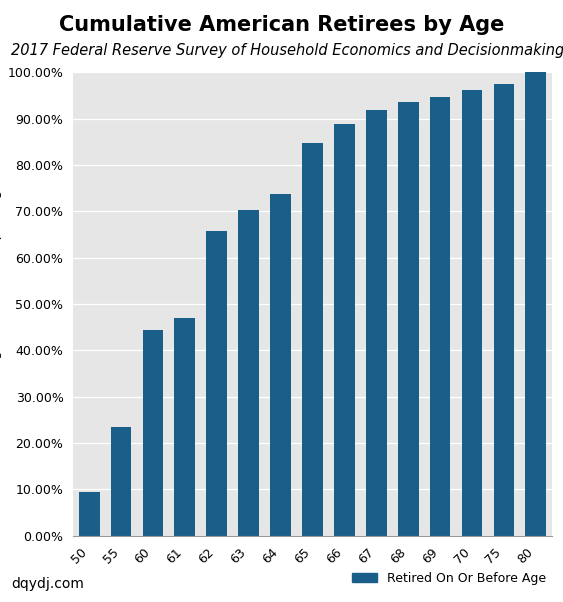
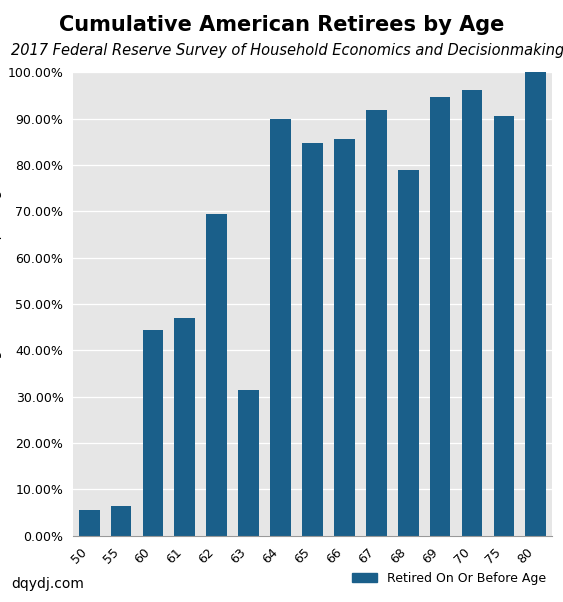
50: 9.4% -> 5.5%
55: 23.4% -> 6.5%
62: 65.7% -> 69.5%
63: 70.3% -> 31.5%
64: 73.7% -> 90.0%
66: 88.9% -> 85.5%
68: 93.5% -> 79.0%
75: 97.4% -> 90.5%
